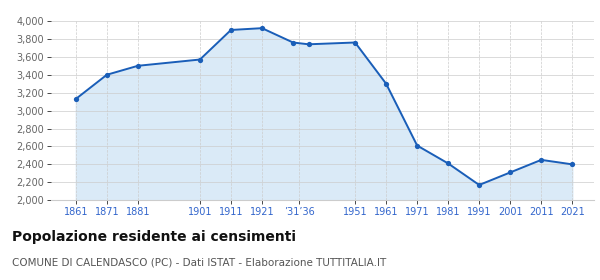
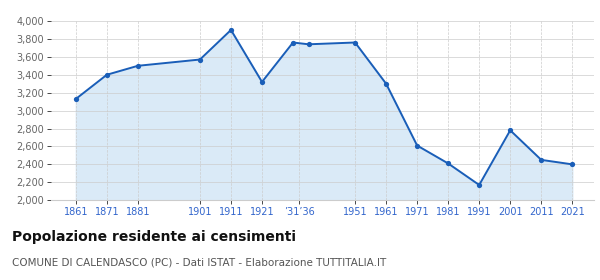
1921: 3,920 -> 3,320
2001: 2,310 -> 2,780
